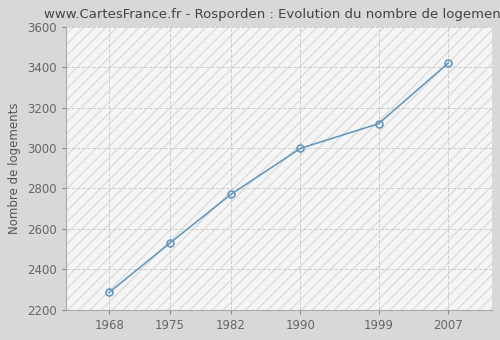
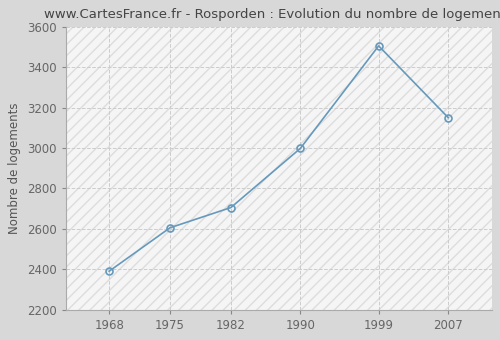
1968: 2285 -> 2390
1975: 2530 -> 2605
1982: 2770 -> 2705
1999: 3120 -> 3505
2007: 3420 -> 3150
